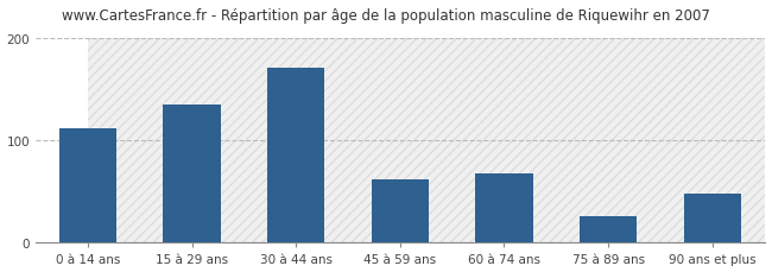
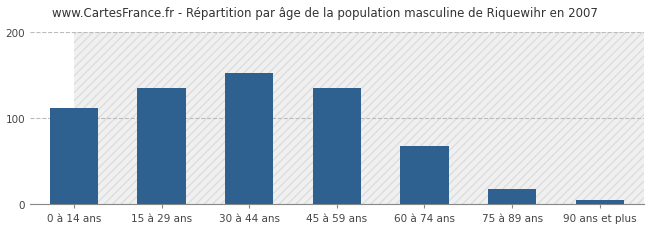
30 à 44 ans: 170 -> 152
45 à 59 ans: 62 -> 135
75 à 89 ans: 26 -> 18
90 ans et plus: 48 -> 5
